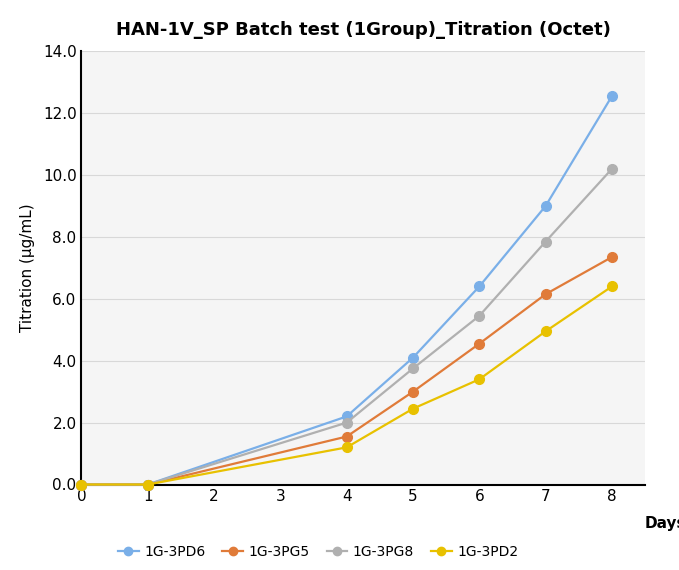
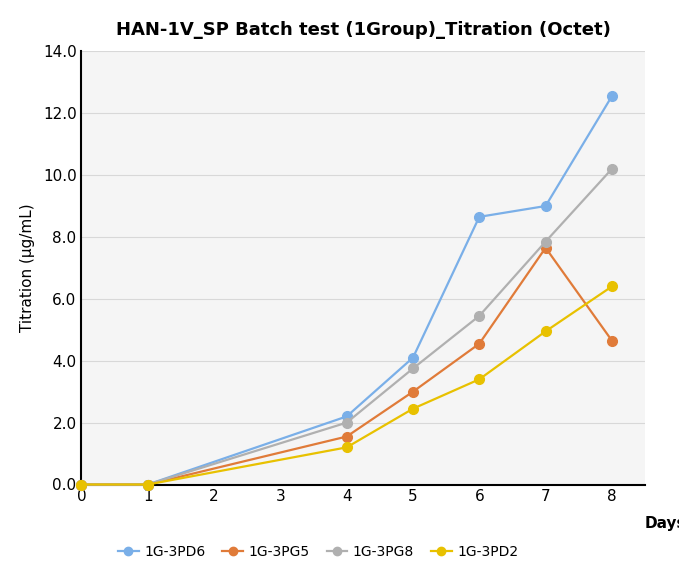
1G-3PD6/6: 6.40 -> 8.65
1G-3PG5/7: 6.15 -> 7.65
1G-3PG5/8: 7.35 -> 4.65
